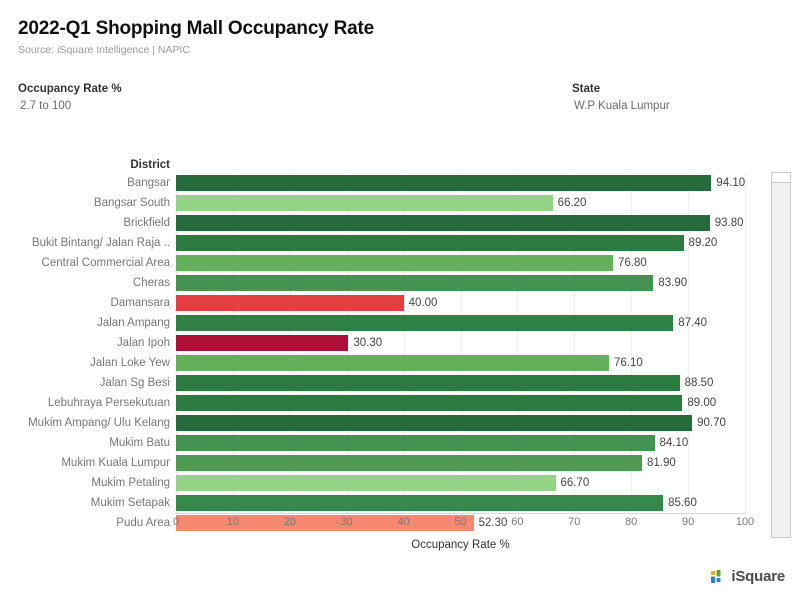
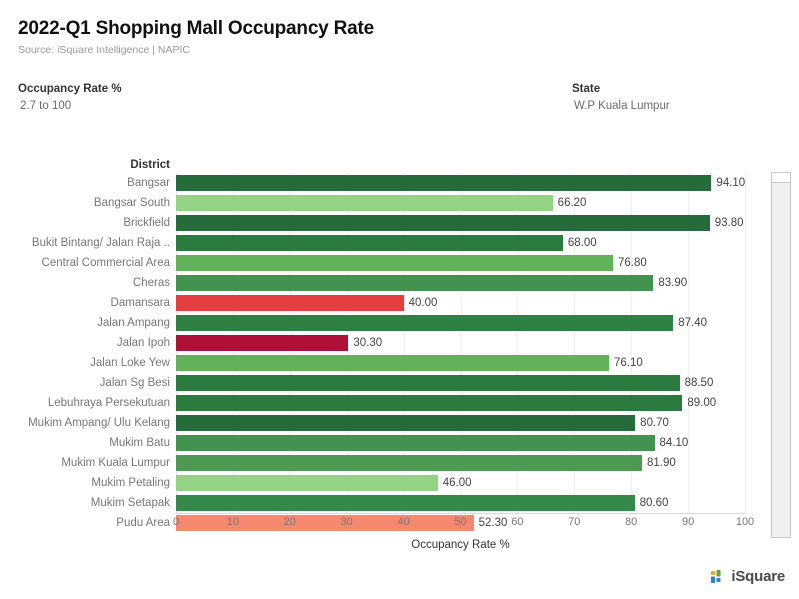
Bukit Bintang/ Jalan Raja ..: 89.20 -> 68.00
Mukim Ampang/ Ulu Kelang: 90.70 -> 80.70
Mukim Petaling: 66.70 -> 46.00
Mukim Setapak: 85.60 -> 80.60
